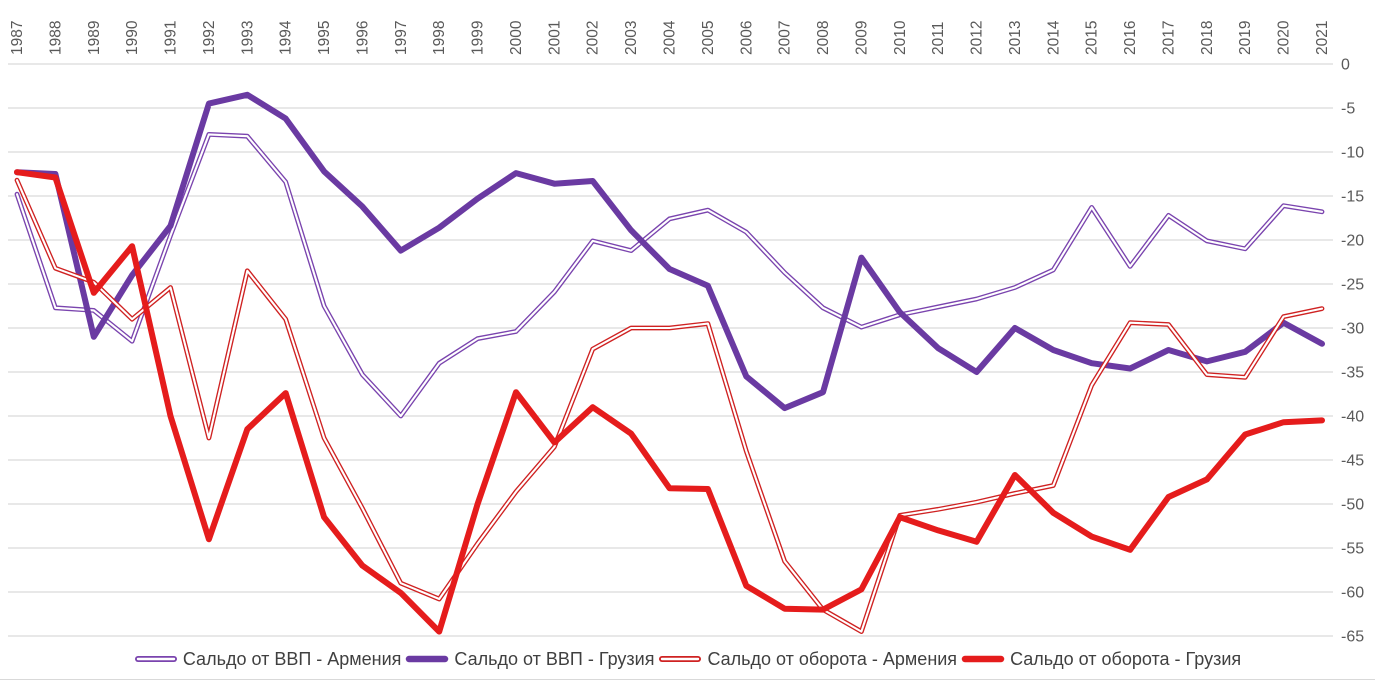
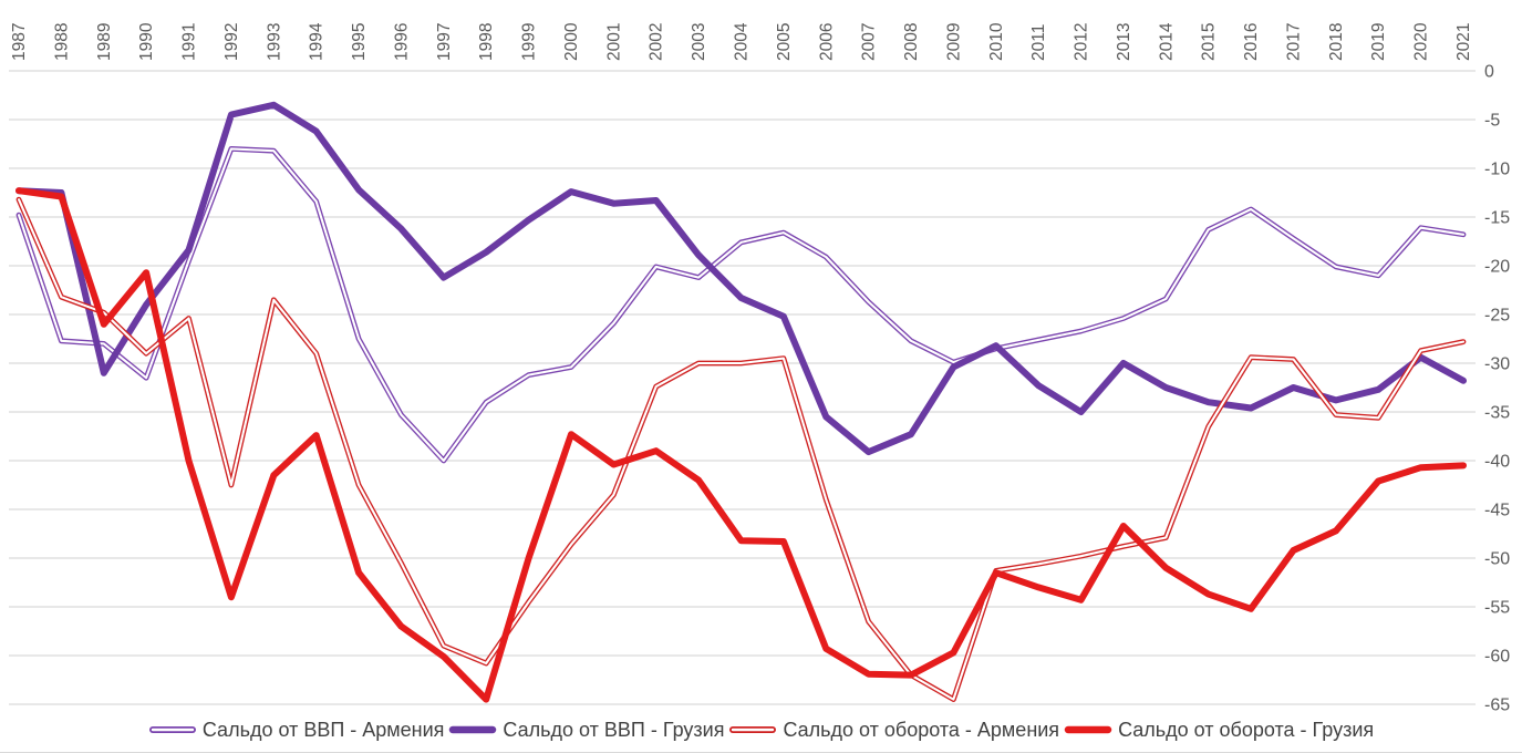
Сальдо от оборота - Грузия/2001: -43 -> -40
Сальдо от ВВП - Грузия/2009: -22 -> -30
Сальдо от ВВП - Армения/2016: -23 -> -14
